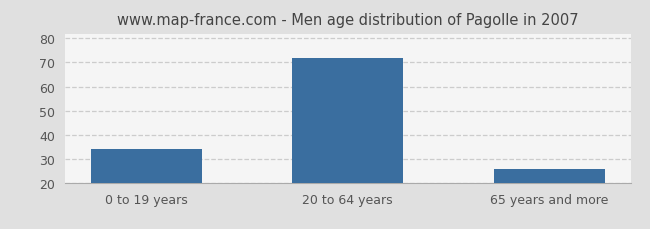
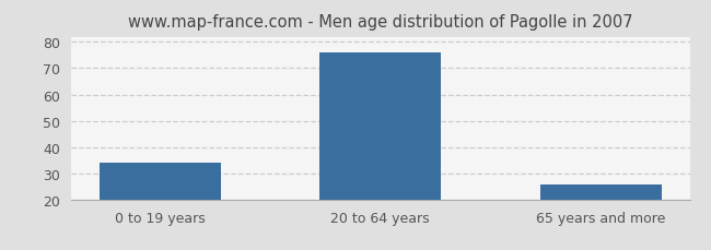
20 to 64 years: 72 -> 76
